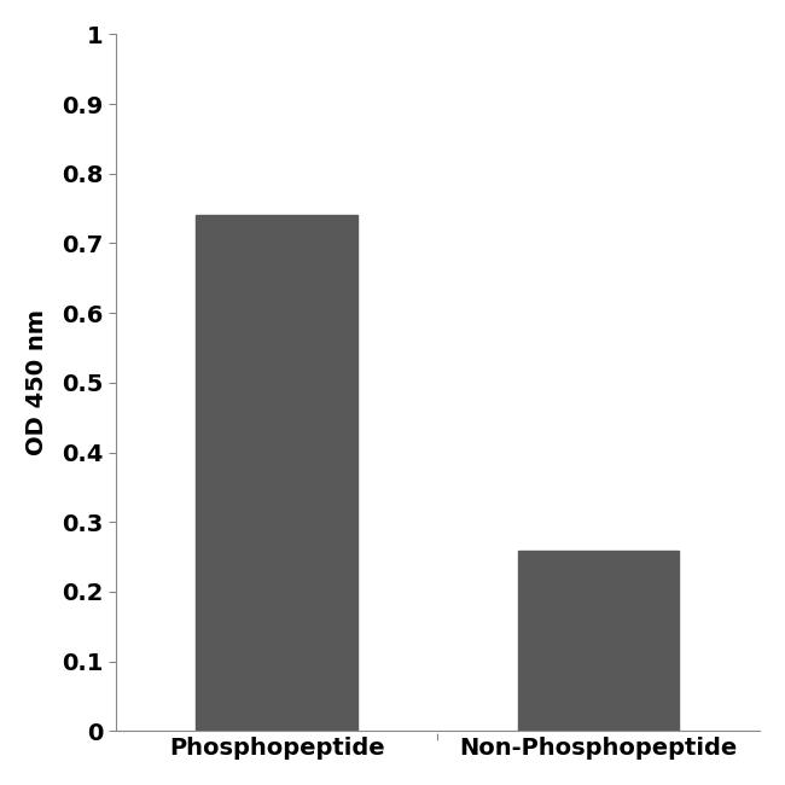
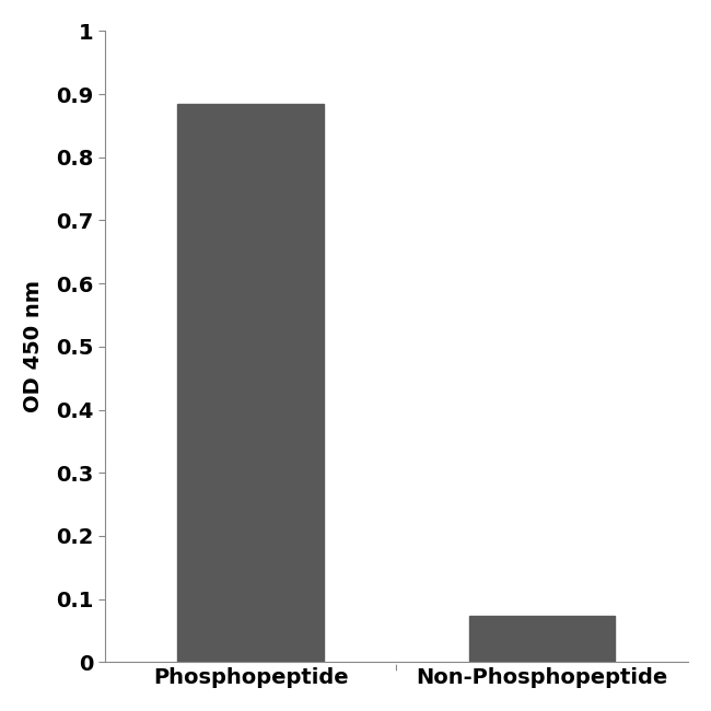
Phosphopeptide: 0.740 -> 0.884
Non-Phosphopeptide: 0.258 -> 0.073
